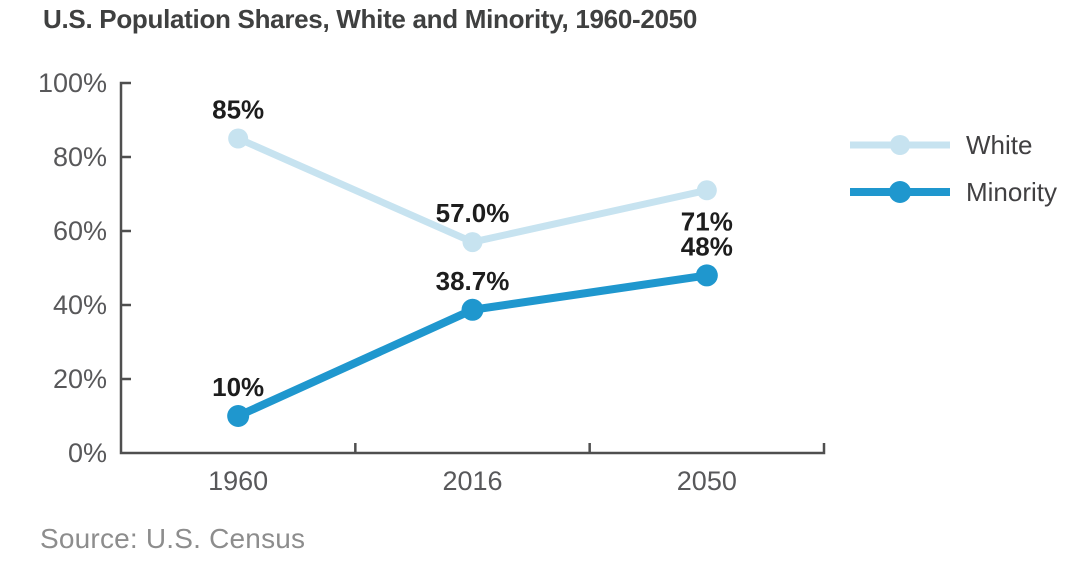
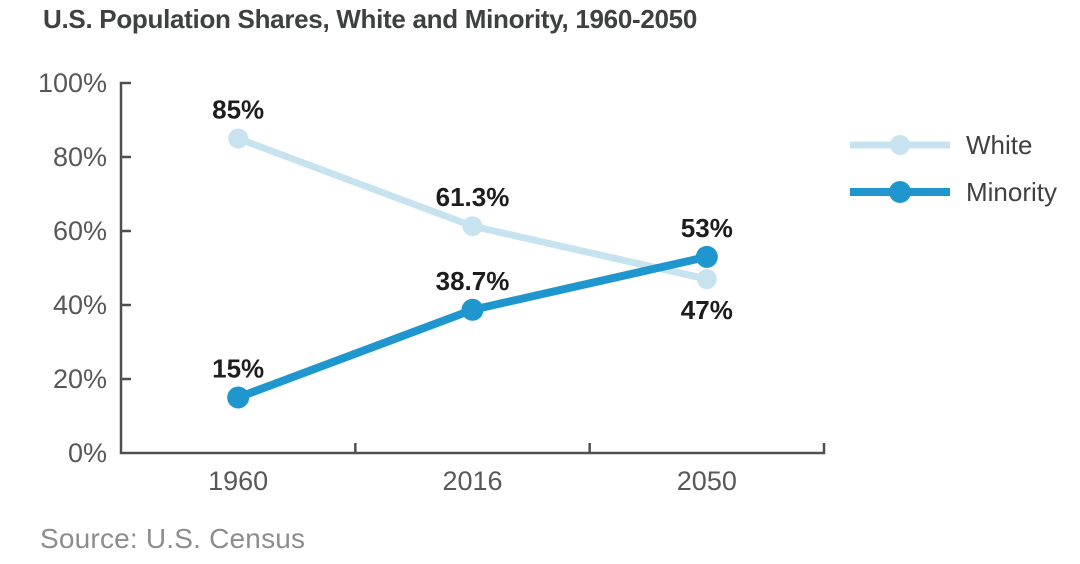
Minority/1960: 10% -> 15%
White/2016: 57.0% -> 61.3%
White/2050: 71% -> 47%
Minority/2050: 48% -> 53%
